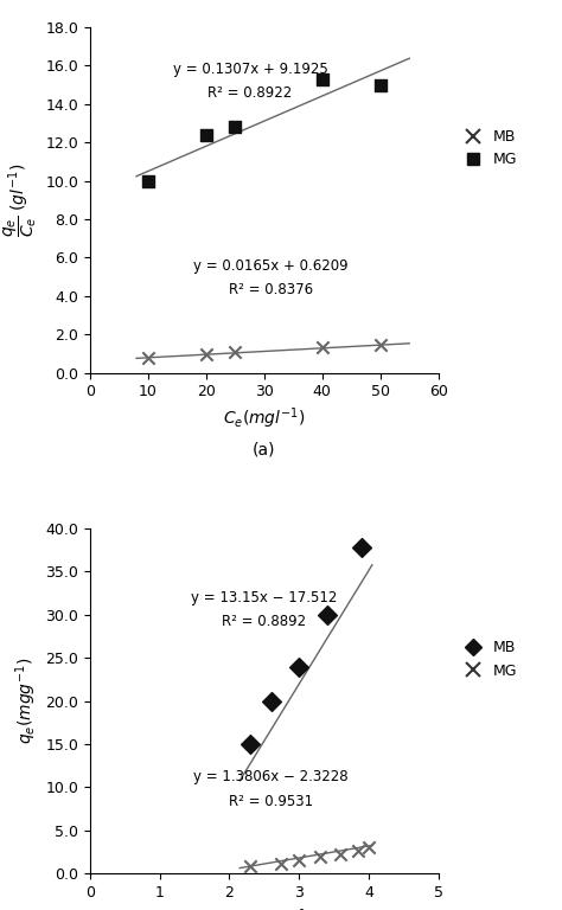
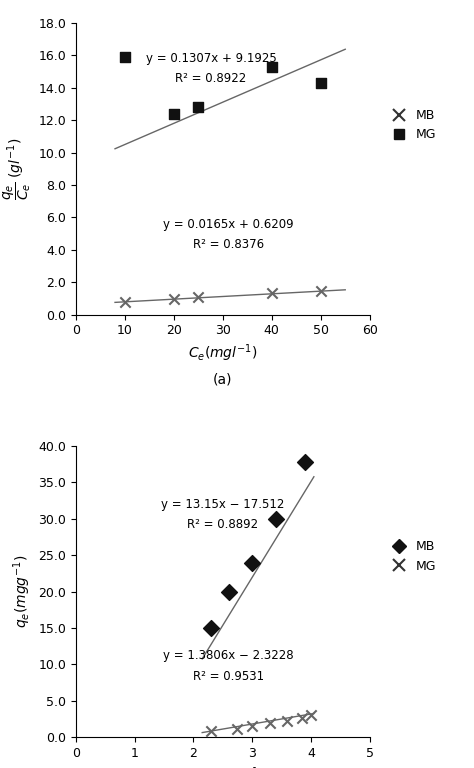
MG/10: 10.0 -> 15.9
MG/50: 15.0 -> 14.3
